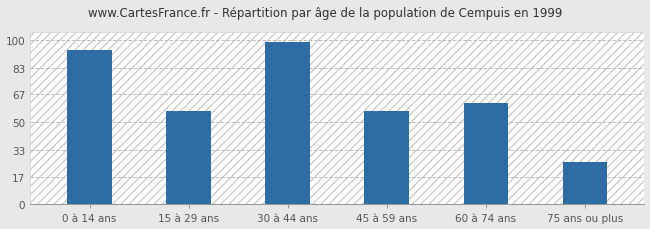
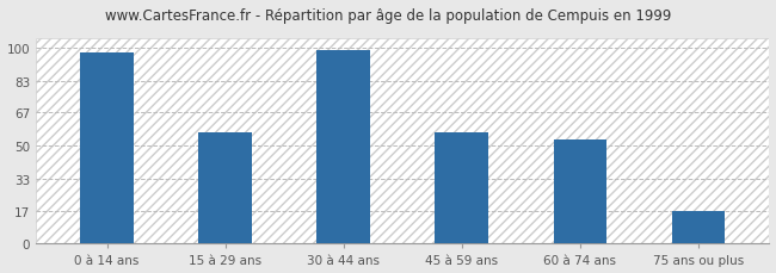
0 à 14 ans: 94 -> 98
60 à 74 ans: 62 -> 53
75 ans ou plus: 26 -> 17
